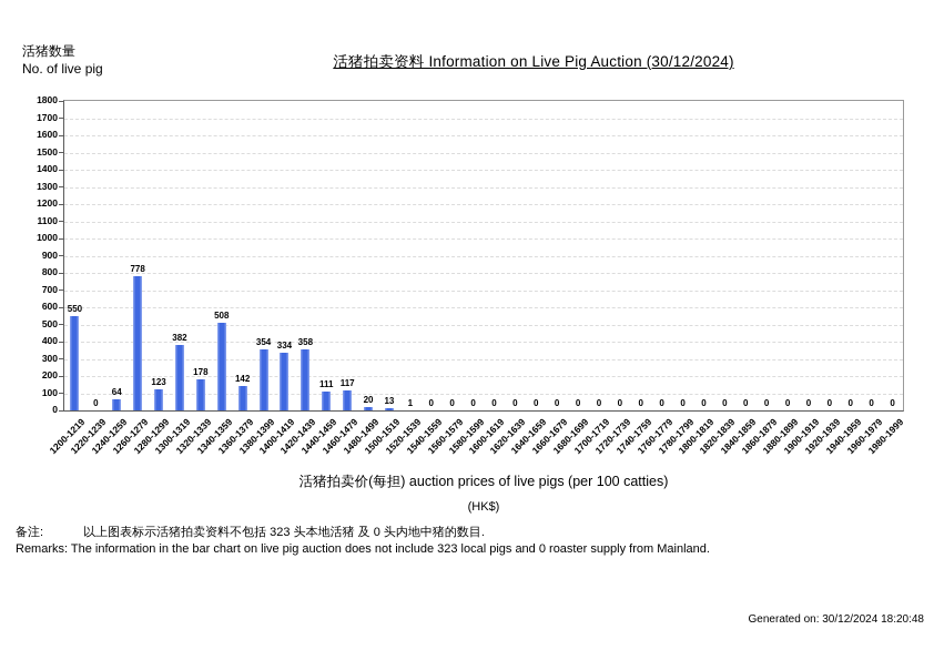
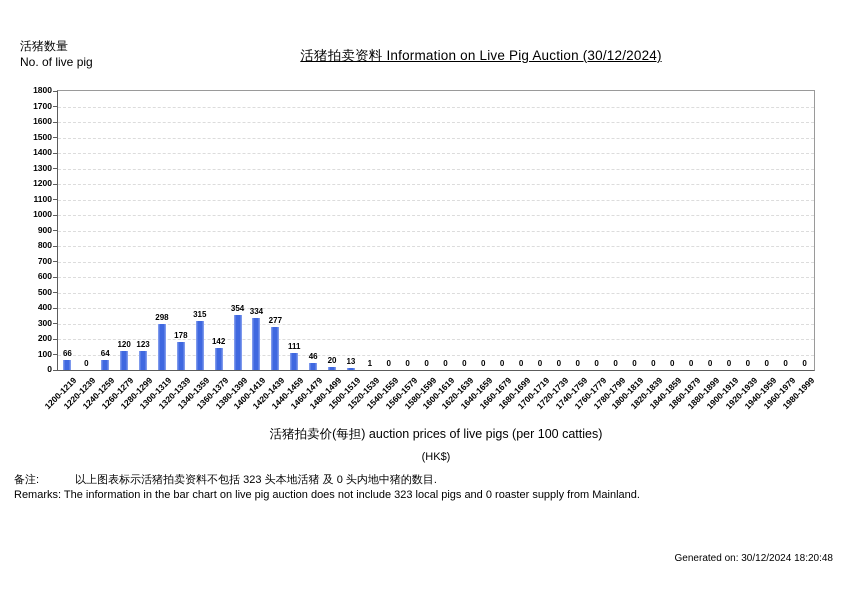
1200-1219: 550 -> 66
1260-1279: 778 -> 120
1300-1319: 382 -> 298
1340-1359: 508 -> 315
1420-1439: 358 -> 277
1460-1479: 117 -> 46
